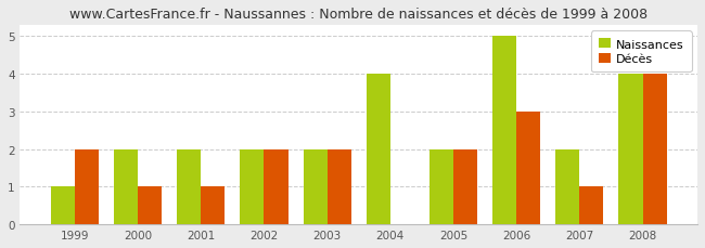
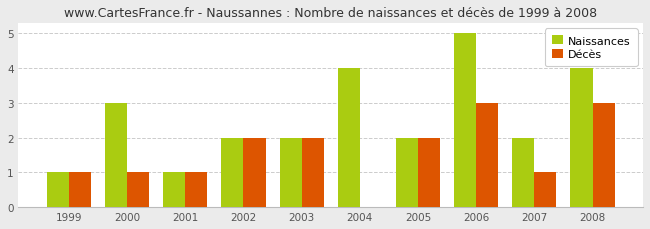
Décès/1999: 2 -> 1
Naissances/2000: 2 -> 3
Naissances/2001: 2 -> 1
Décès/2008: 4 -> 3
